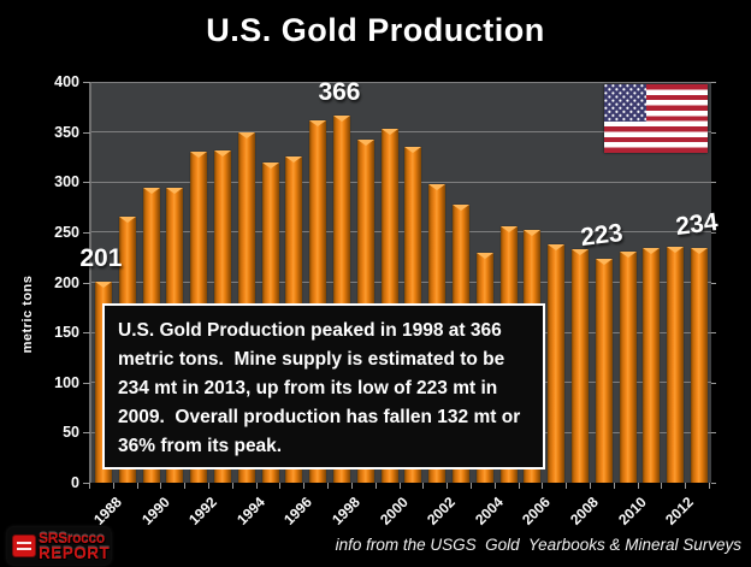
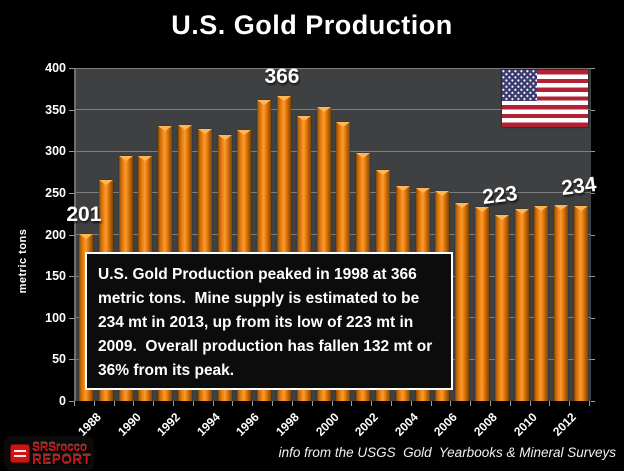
1994: 350 -> 330
2004: 230 -> 260
